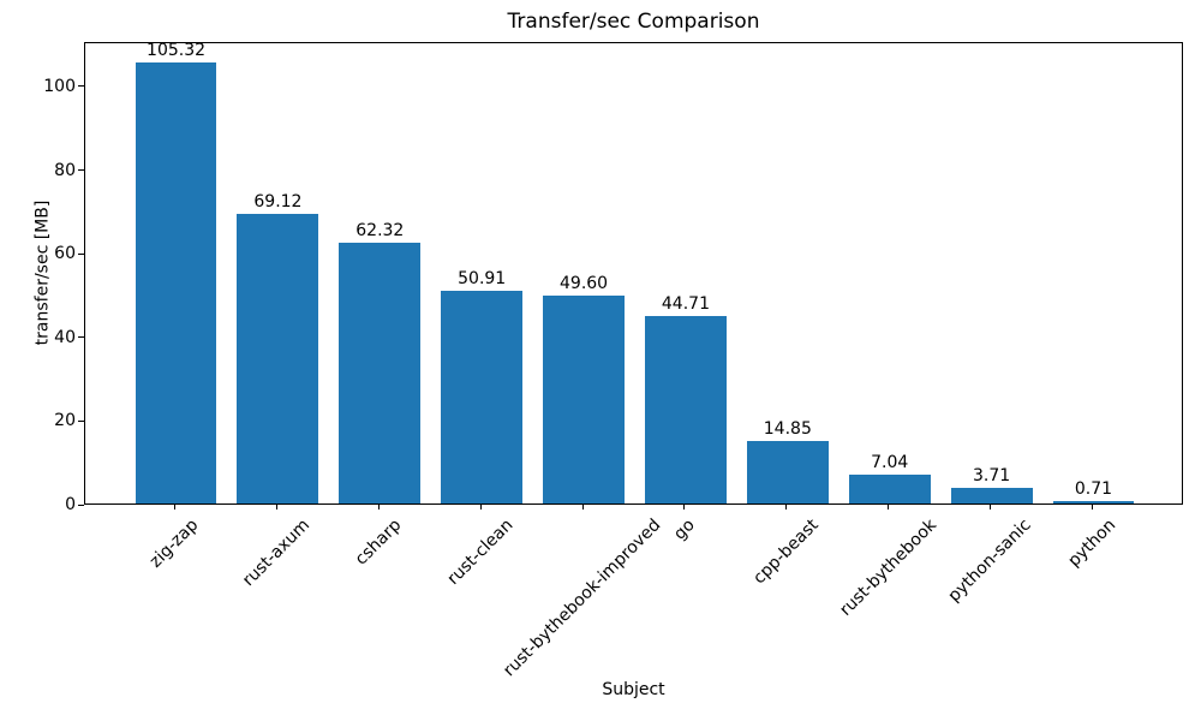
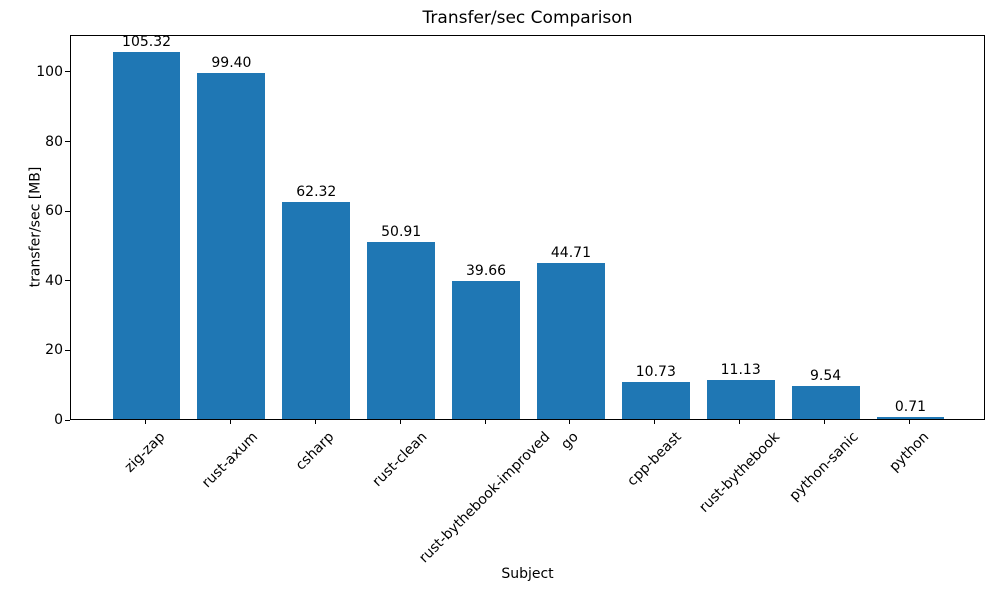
rust-axum: 69.12 -> 99.40
rust-bythebook-improved: 49.60 -> 39.66
cpp-beast: 14.85 -> 10.73
rust-bythebook: 7.04 -> 11.13
python-sanic: 3.71 -> 9.54
